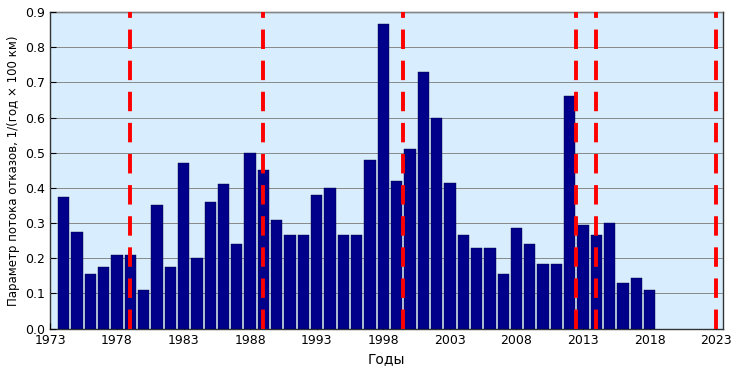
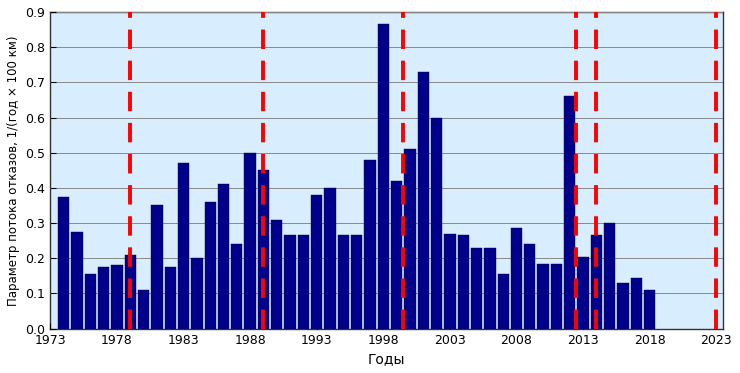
1978: 0.210 -> 0.180
2003: 0.415 -> 0.270
2013: 0.295 -> 0.205
